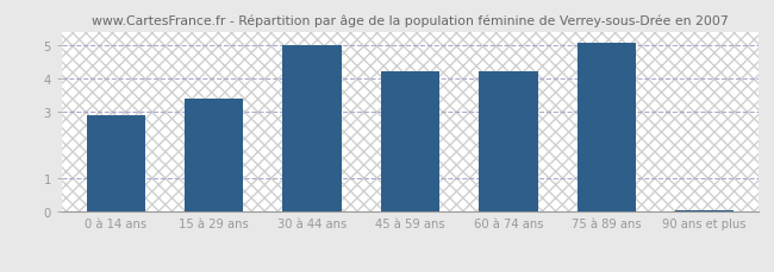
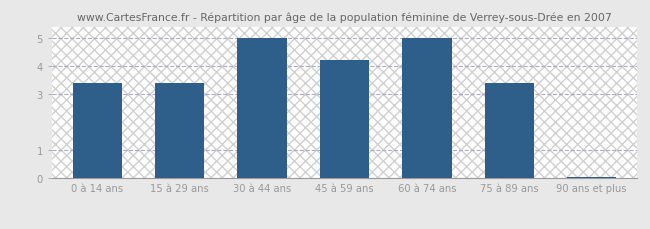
0 à 14 ans: 2.90 -> 3.40
60 à 74 ans: 4.20 -> 5.00
75 à 89 ans: 5.05 -> 3.40
